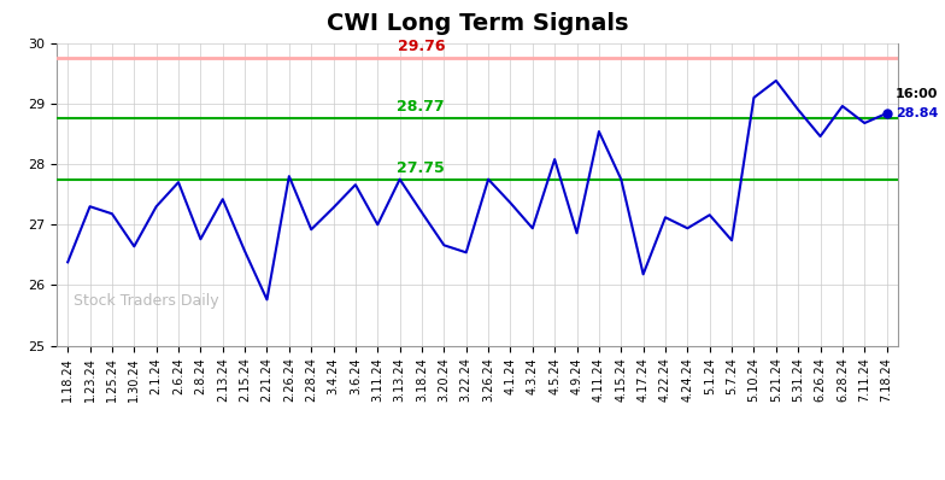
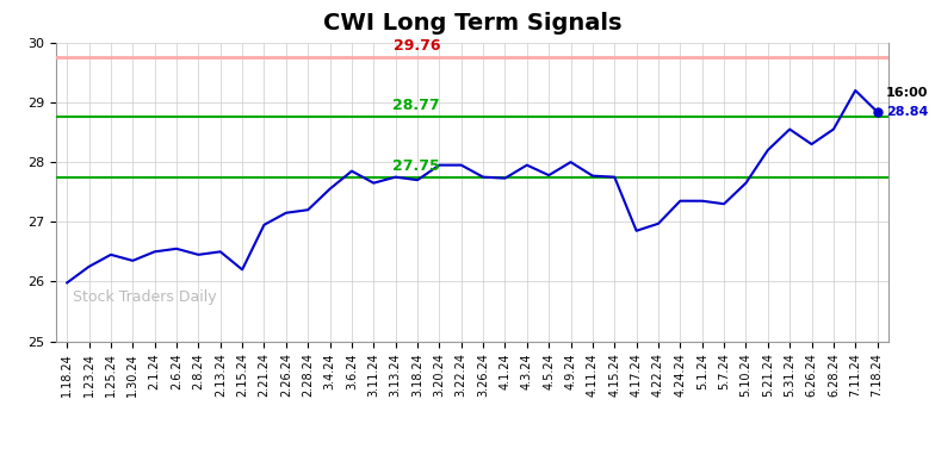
1.18.24: 26.38 -> 25.98
1.23.24: 27.30 -> 26.25
1.25.24: 27.18 -> 26.45
1.30.24: 26.64 -> 26.35
2.1.24: 27.30 -> 26.50
2.6.24: 27.70 -> 26.55
2.8.24: 26.76 -> 26.45
2.13.24: 27.42 -> 26.50
2.15.24: 26.56 -> 26.20
2.21.24: 25.76 -> 26.95
2.26.24: 27.80 -> 27.15
2.28.24: 26.92 -> 27.20
3.4.24: 27.28 -> 27.55
3.6.24: 27.66 -> 27.85
3.11.24: 27.00 -> 27.65
3.18.24: 27.20 -> 27.70
3.20.24: 26.66 -> 27.95
3.22.24: 26.54 -> 27.95
4.1.24: 27.36 -> 27.73
4.3.24: 26.94 -> 27.95
4.5.24: 28.08 -> 27.78
4.9.24: 26.86 -> 28.00
4.11.24: 28.54 -> 27.77
4.17.24: 26.18 -> 26.85
4.22.24: 27.12 -> 26.97
4.24.24: 26.94 -> 27.35
5.1.24: 27.16 -> 27.35
5.7.24: 26.74 -> 27.30
5.10.24: 29.10 -> 27.65
5.21.24: 29.38 -> 28.20
5.31.24: 28.90 -> 28.55
6.26.24: 28.46 -> 28.30
6.28.24: 28.96 -> 28.55
7.11.24: 28.68 -> 29.20
